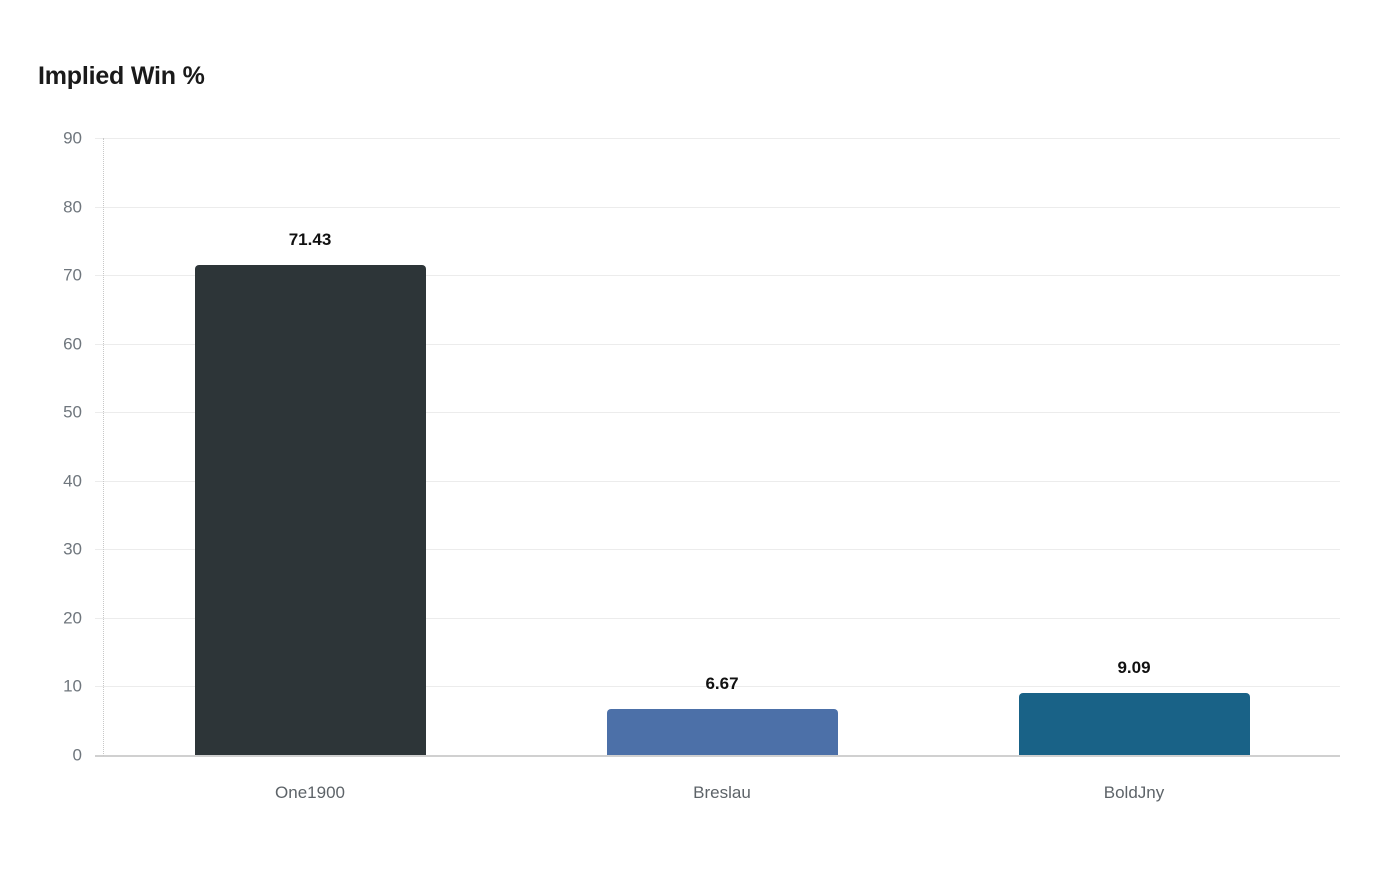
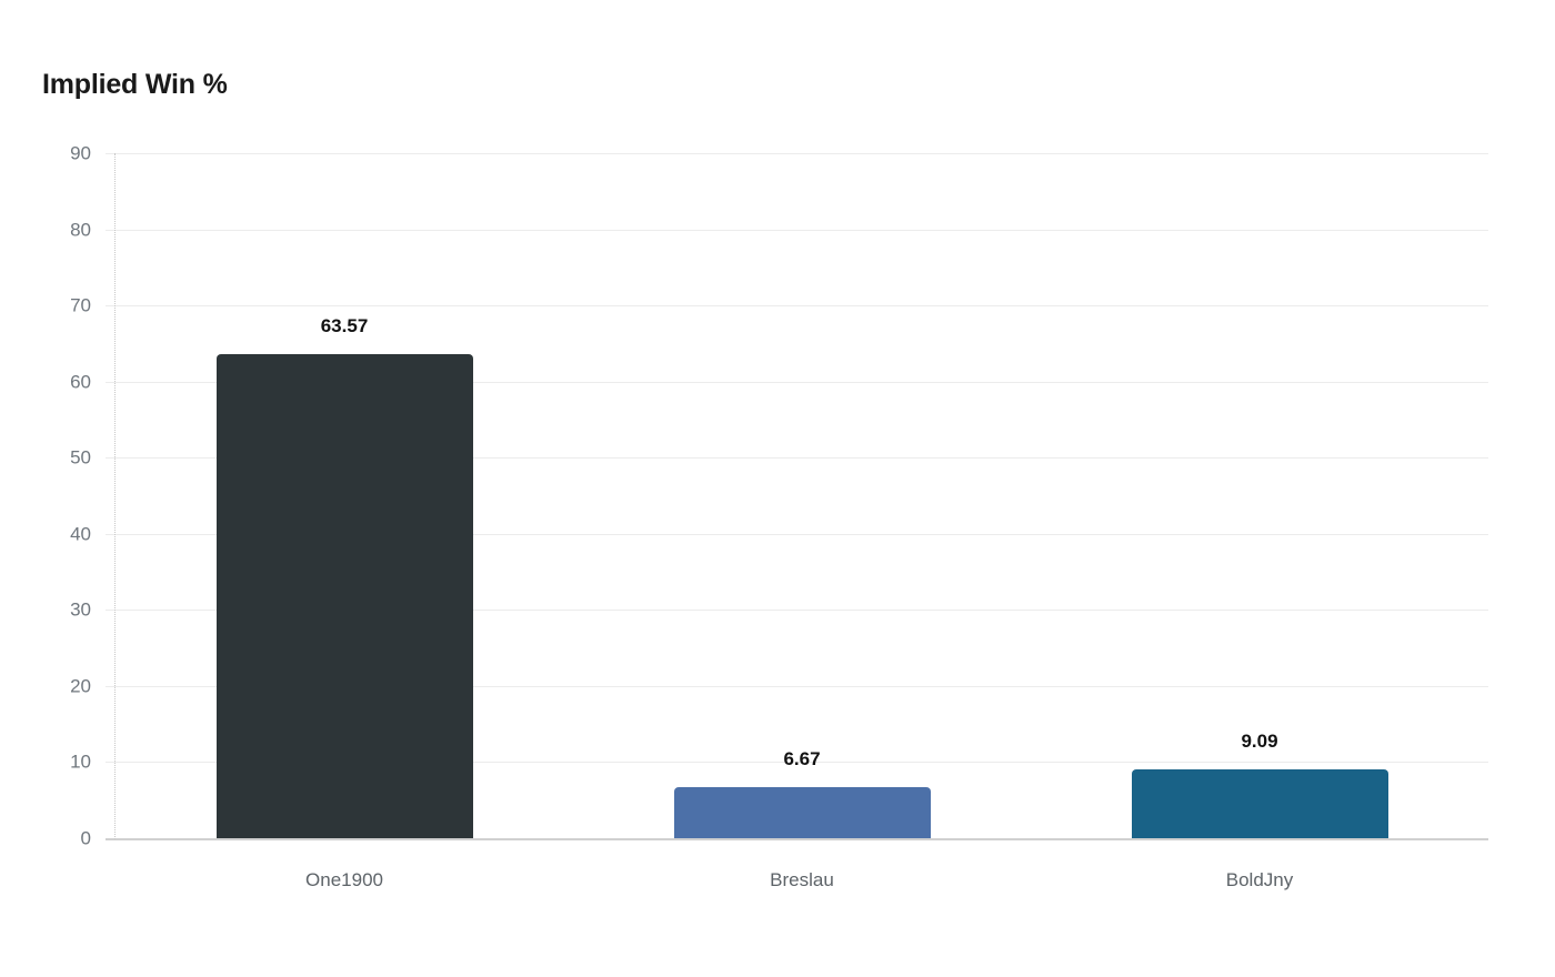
One1900: 71.43 -> 63.57
